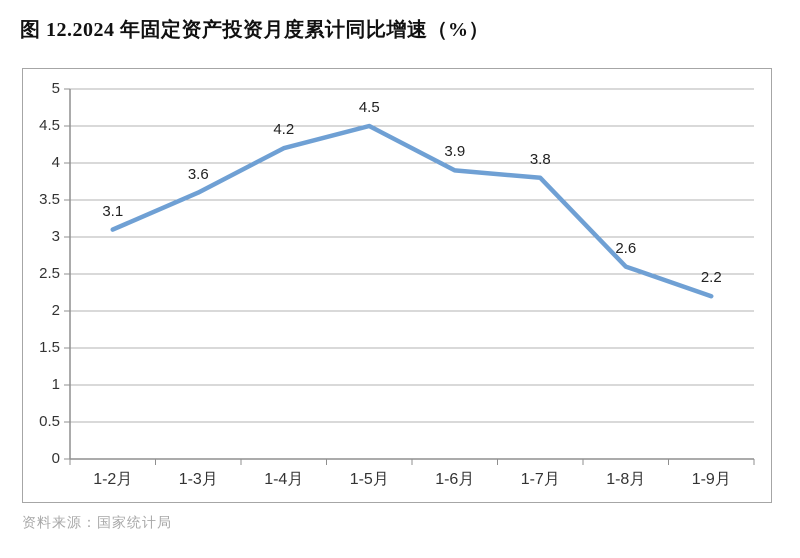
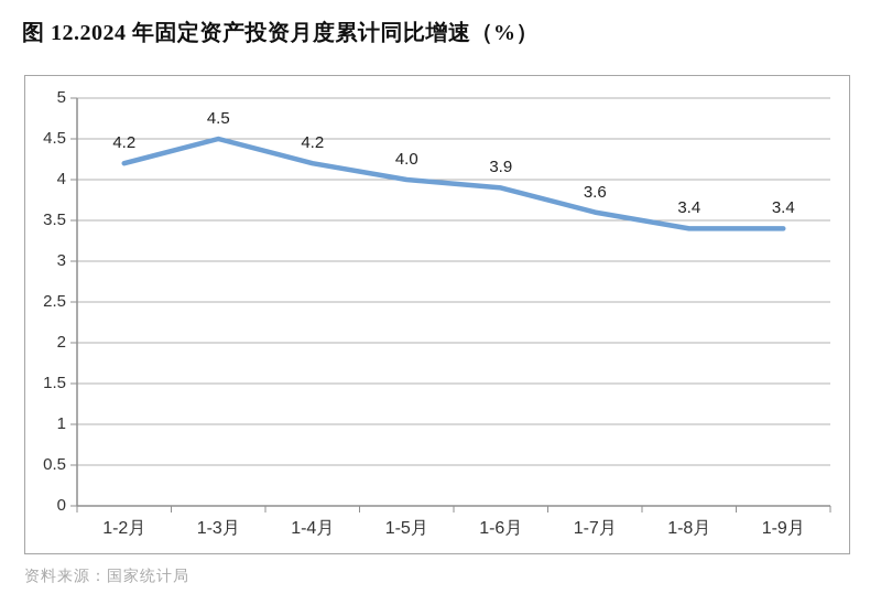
1-2月: 3.1 -> 4.2
1-3月: 3.6 -> 4.5
1-5月: 4.5 -> 4.0
1-7月: 3.8 -> 3.6
1-8月: 2.6 -> 3.4
1-9月: 2.2 -> 3.4
